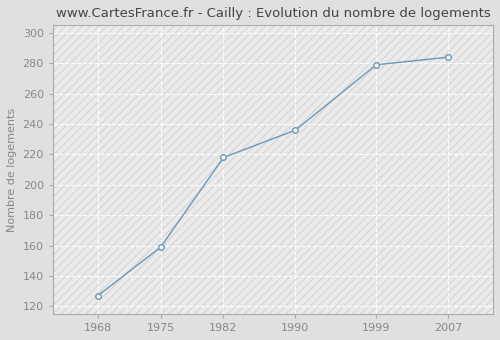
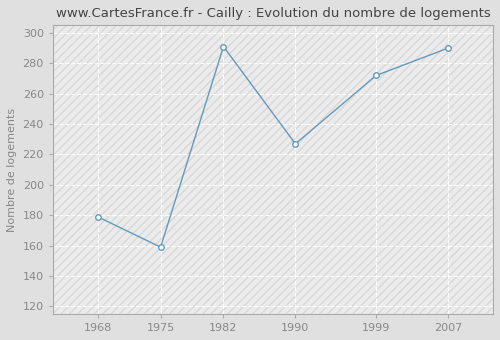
1968: 127 -> 179
1982: 218 -> 291
1990: 236 -> 227
1999: 279 -> 272
2007: 284 -> 290
